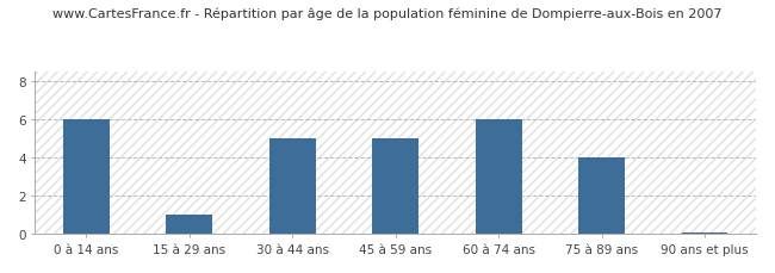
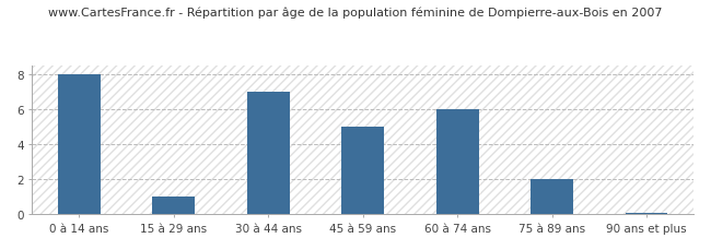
0 à 14 ans: 6.0 -> 8.0
30 à 44 ans: 5.0 -> 7.0
75 à 89 ans: 4.0 -> 2.0
